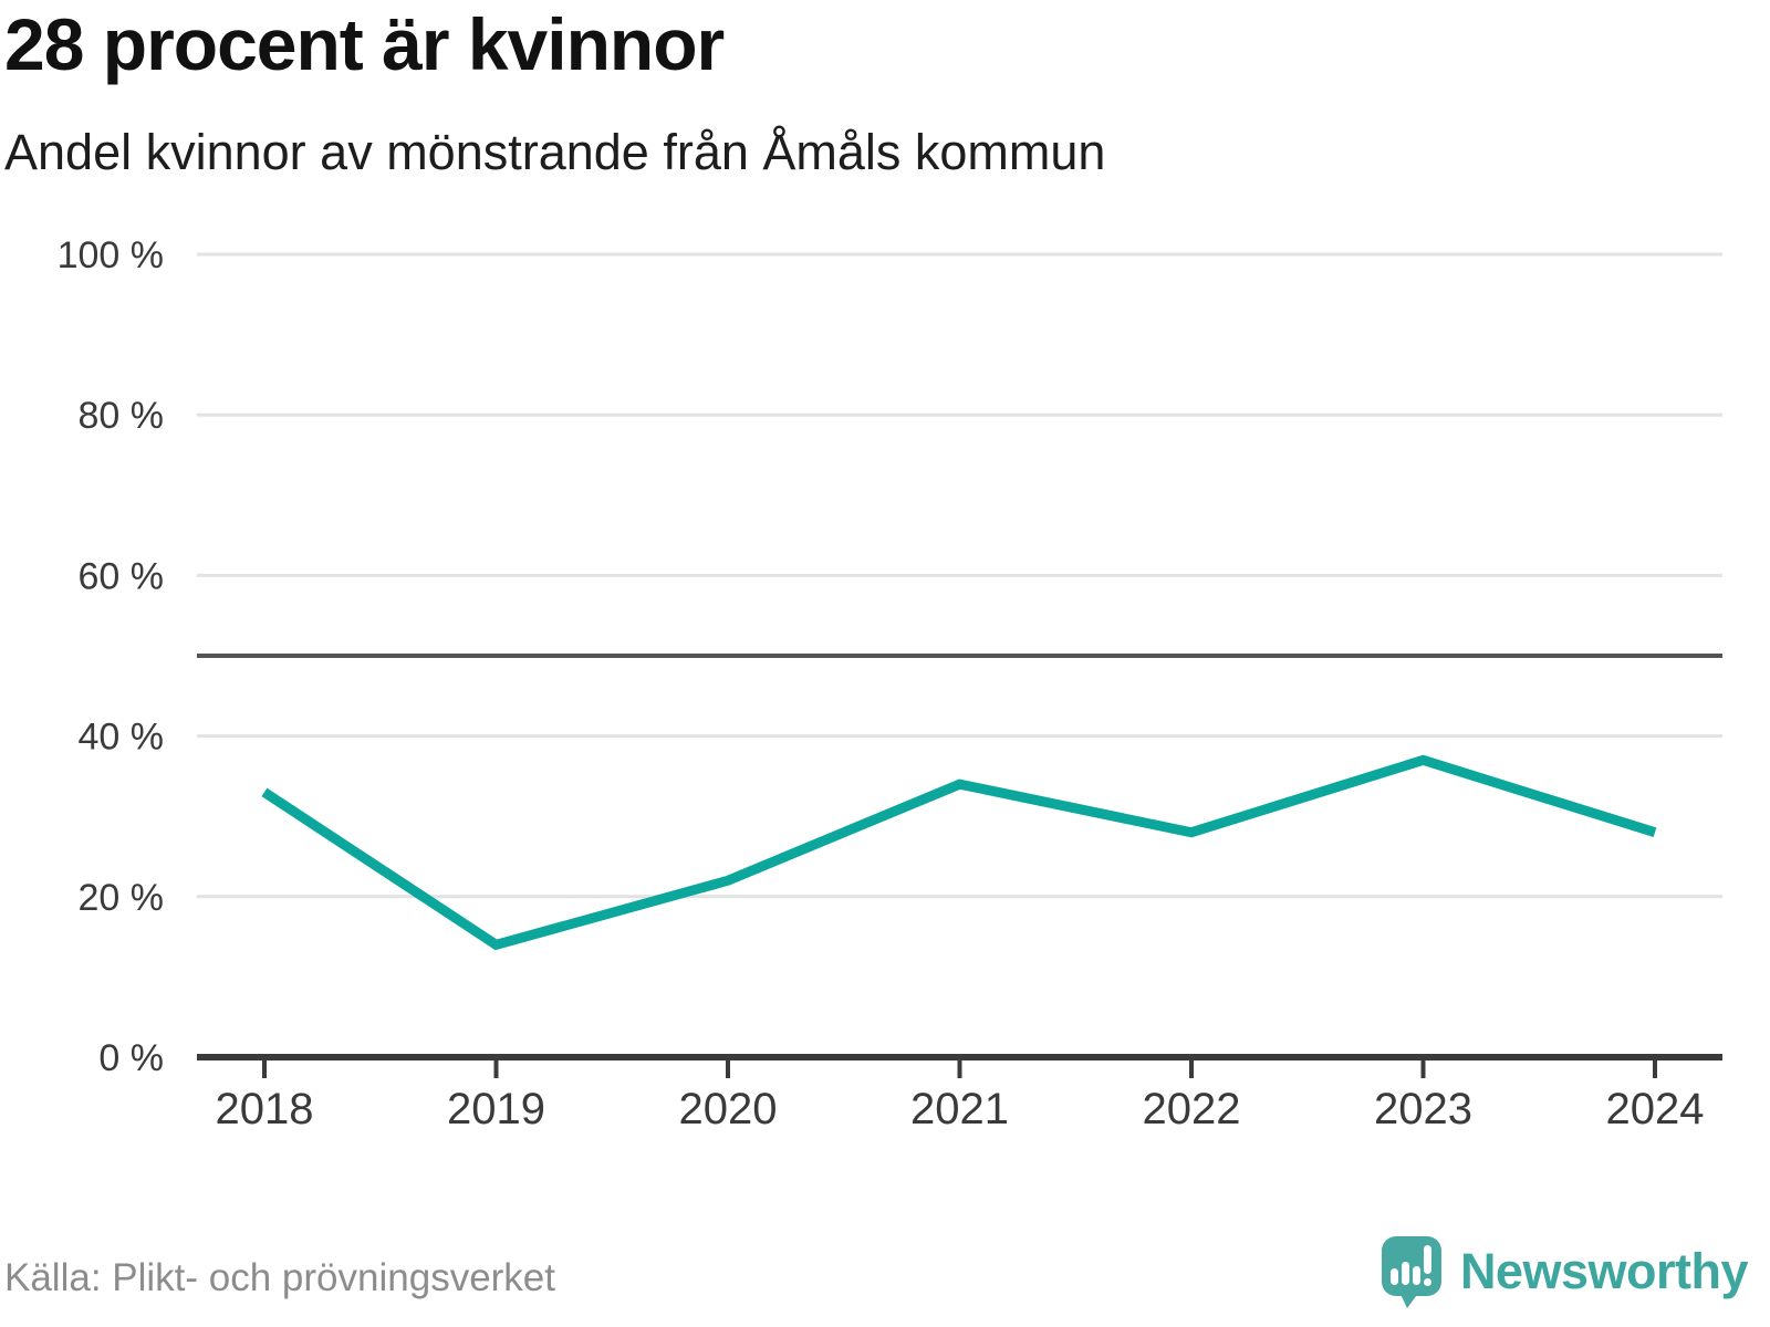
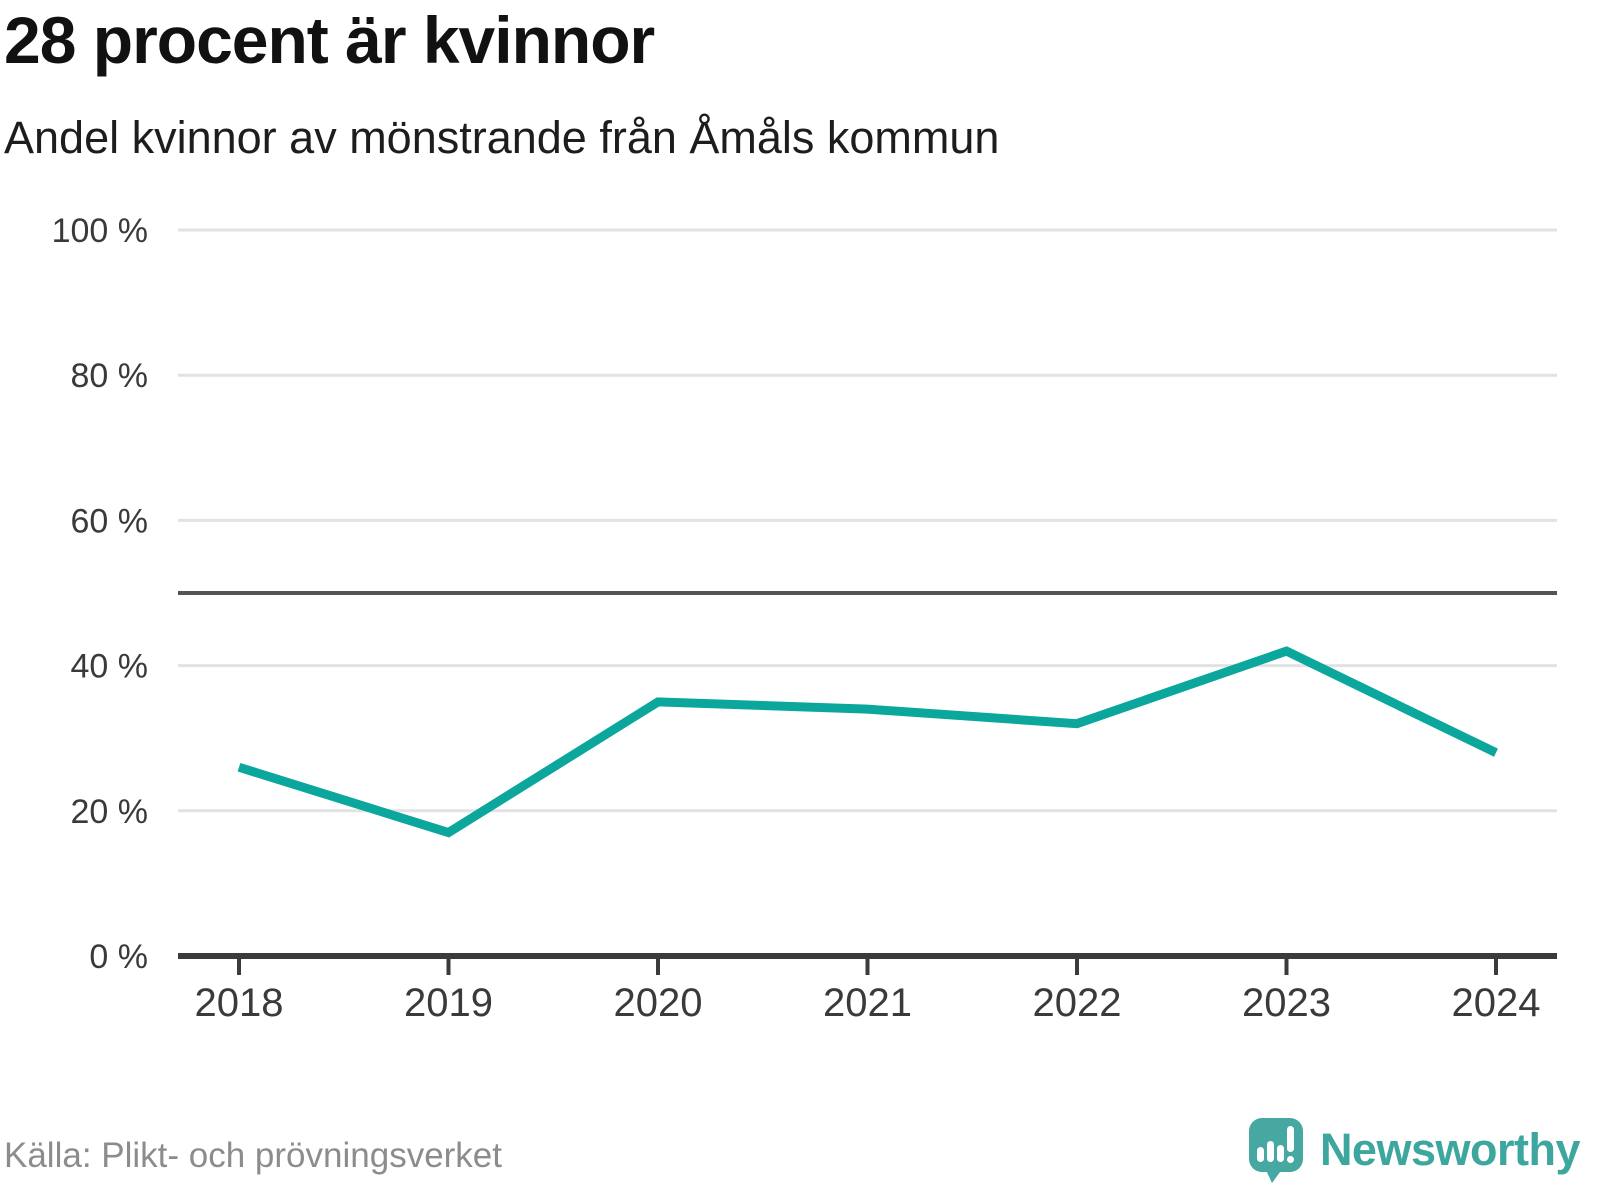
2018: 33% -> 26%
2019: 14% -> 17%
2020: 22% -> 35%
2022: 28% -> 32%
2023: 37% -> 42%
